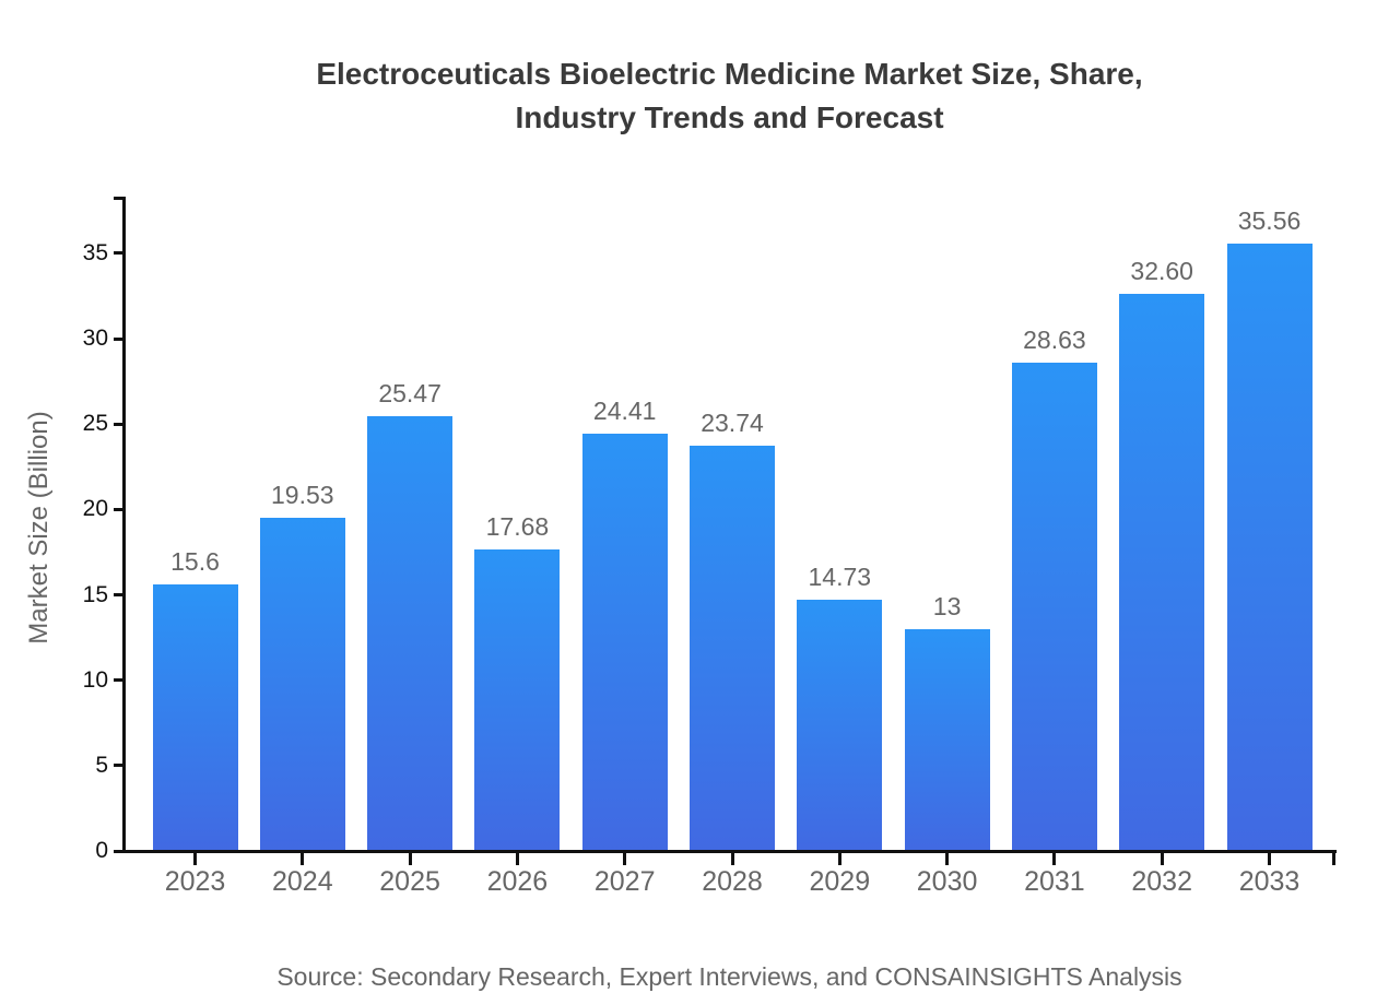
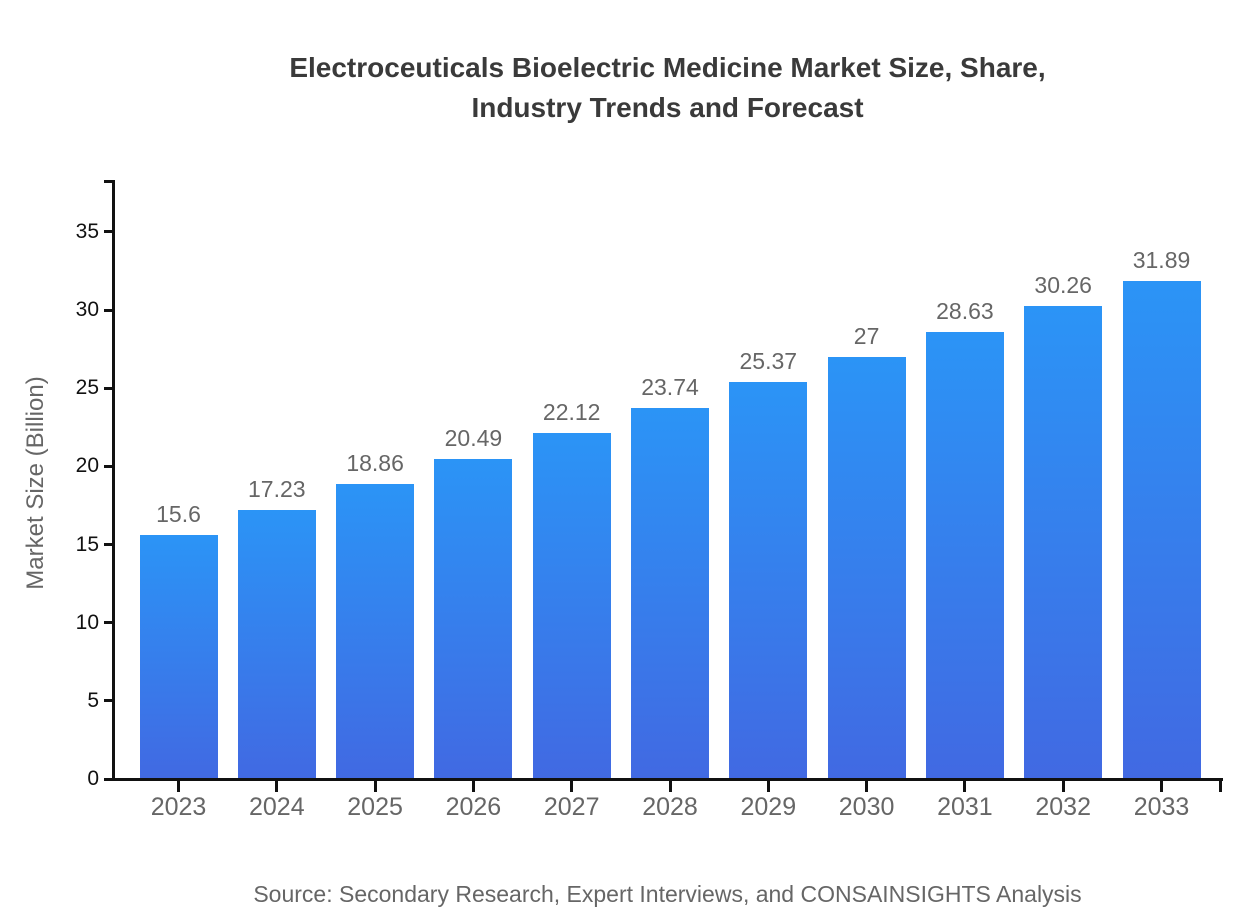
2024: 19.53 -> 17.23
2025: 25.47 -> 18.86
2026: 17.68 -> 20.49
2027: 24.41 -> 22.12
2029: 14.73 -> 25.37
2030: 13 -> 27
2032: 32.60 -> 30.26
2033: 35.56 -> 31.89
